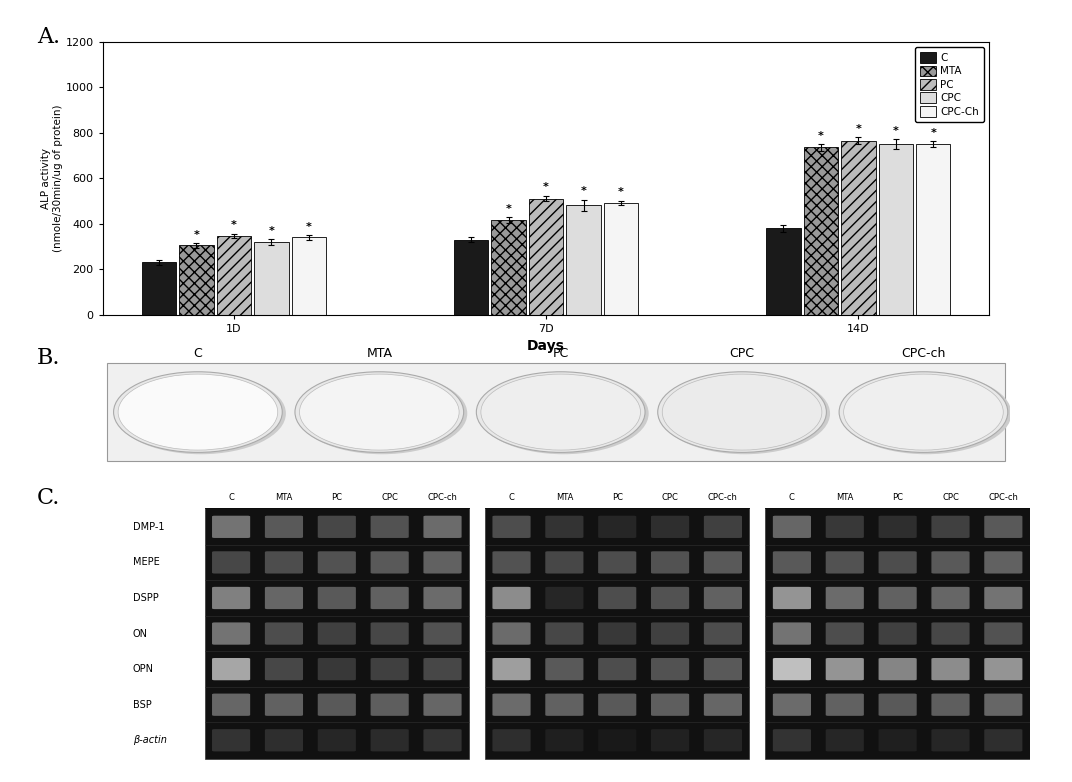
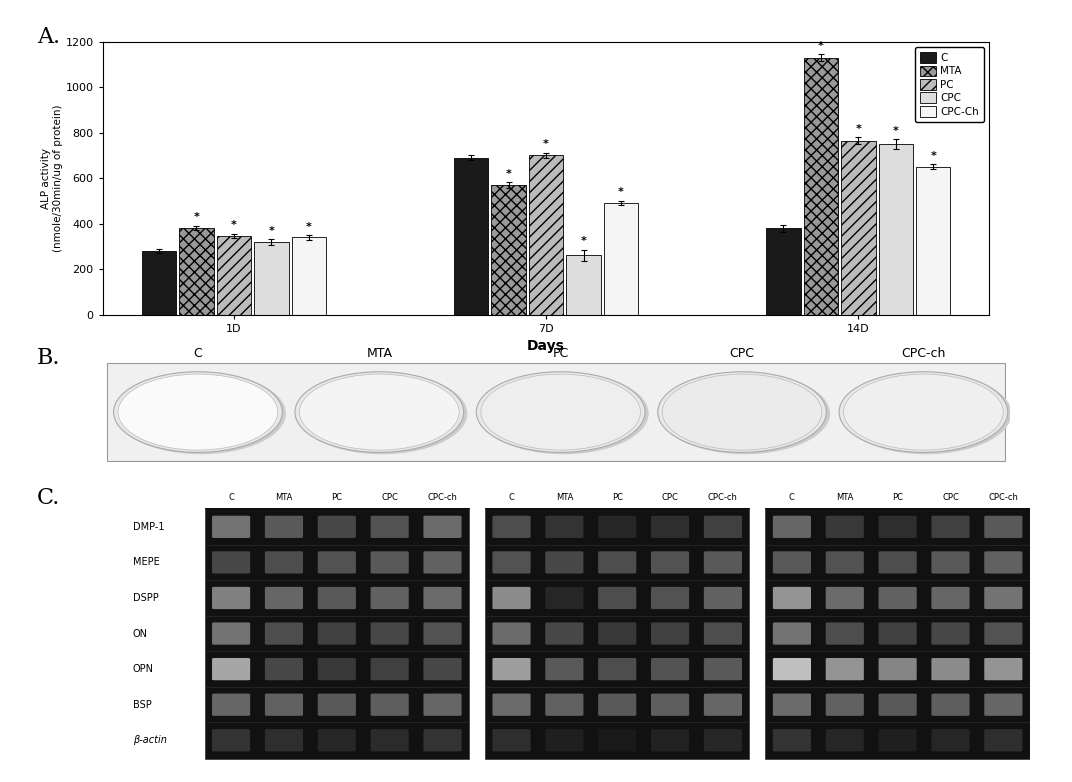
C/1D: 230 -> 280
MTA/1D: 305 -> 380
C/7D: 330 -> 690
MTA/7D: 415 -> 570
PC/7D: 510 -> 700
CPC/7D: 480 -> 260
MTA/14D: 735 -> 1130
CPC-Ch/14D: 750 -> 650
